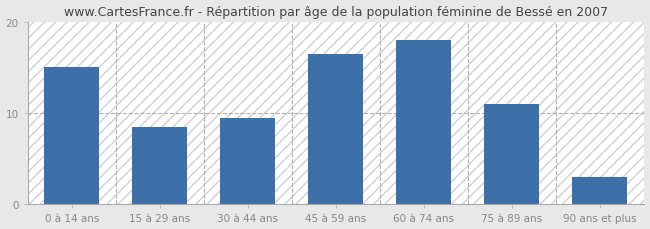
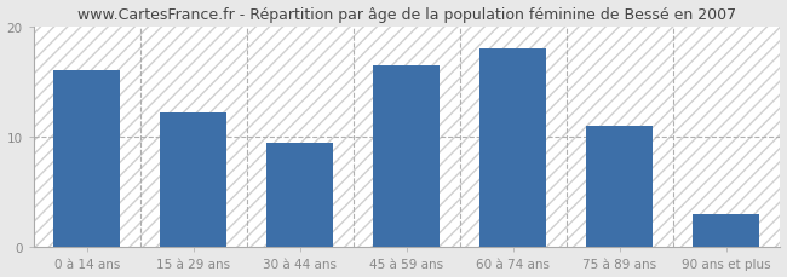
0 à 14 ans: 15.0 -> 16.0
15 à 29 ans: 8.5 -> 12.2
